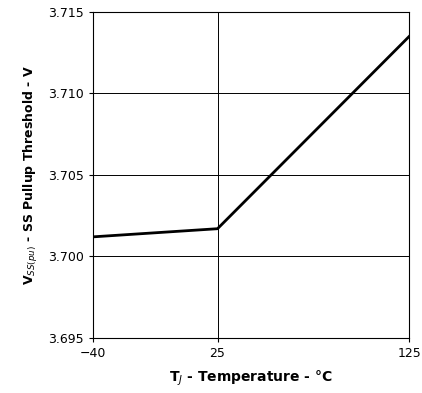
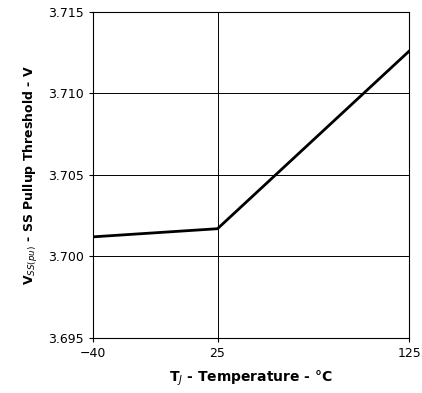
125: 3.7135 -> 3.7126
